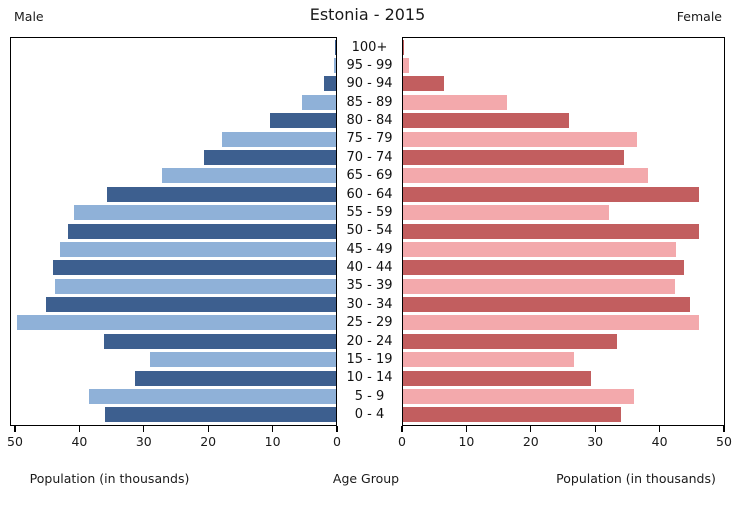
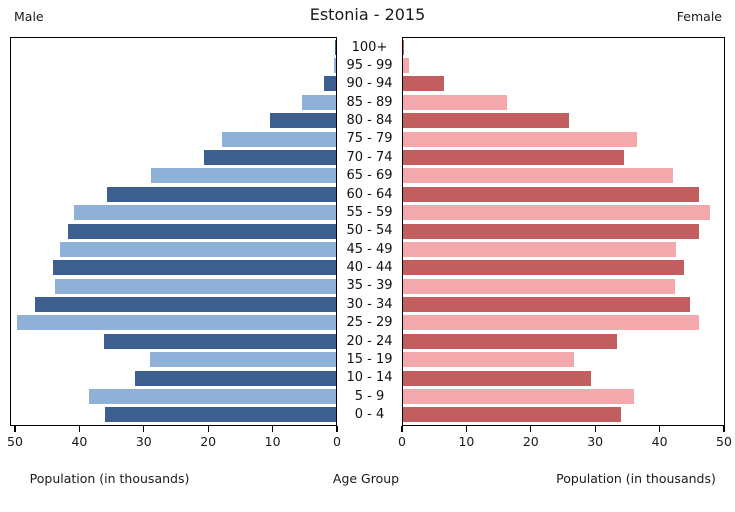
Male/65 - 69: 27 -> 29
Female/65 - 69: 38 -> 42
Female/55 - 59: 32 -> 48
Male/30 - 34: 45 -> 47
